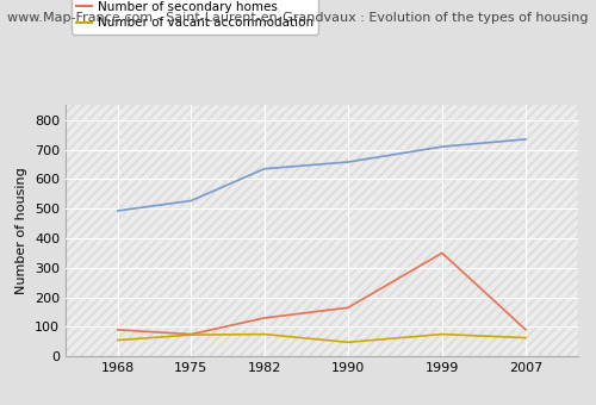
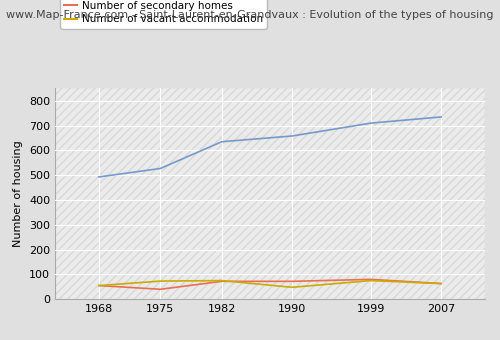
Number of secondary homes/1968: 90 -> 55
Number of secondary homes/1975: 75 -> 40
Number of secondary homes/1982: 130 -> 72
Number of secondary homes/1990: 165 -> 72
Number of secondary homes/1999: 350 -> 80
Number of secondary homes/2007: 90 -> 63
